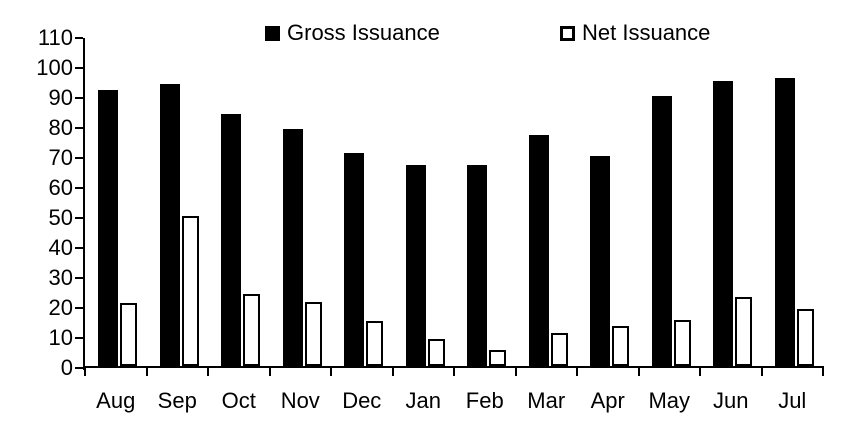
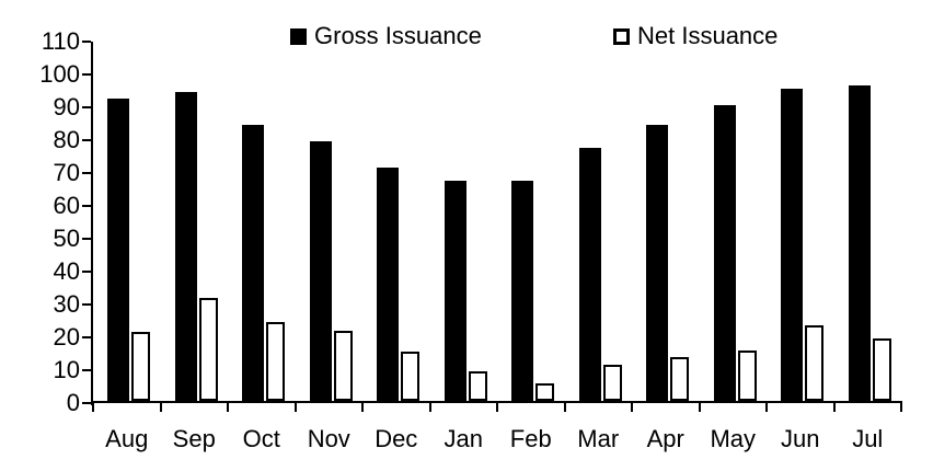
Net Issuance/Sep: 50 -> 32
Gross Issuance/Apr: 70 -> 84
